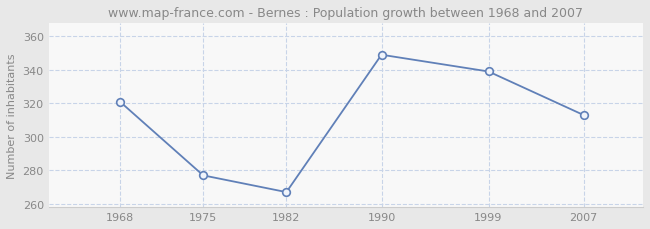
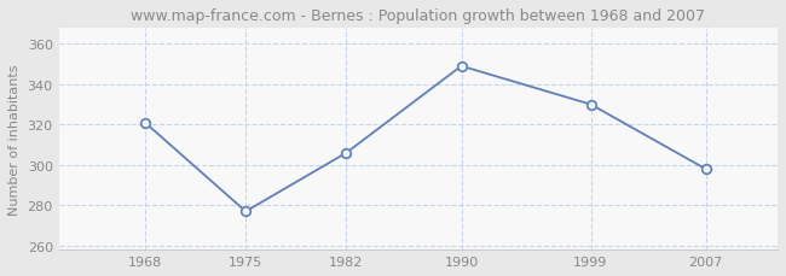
1982: 267 -> 306
1999: 339 -> 330
2007: 313 -> 298
